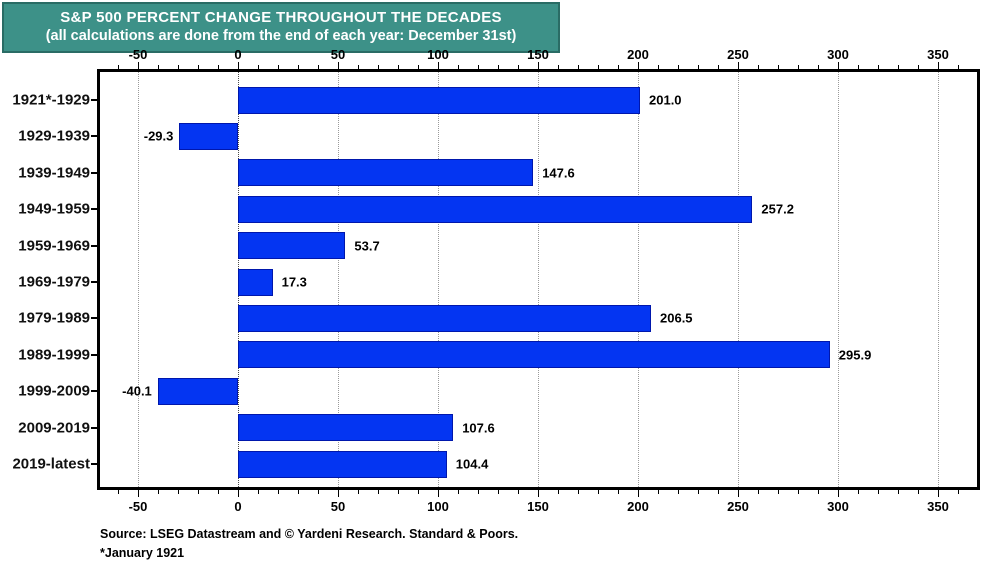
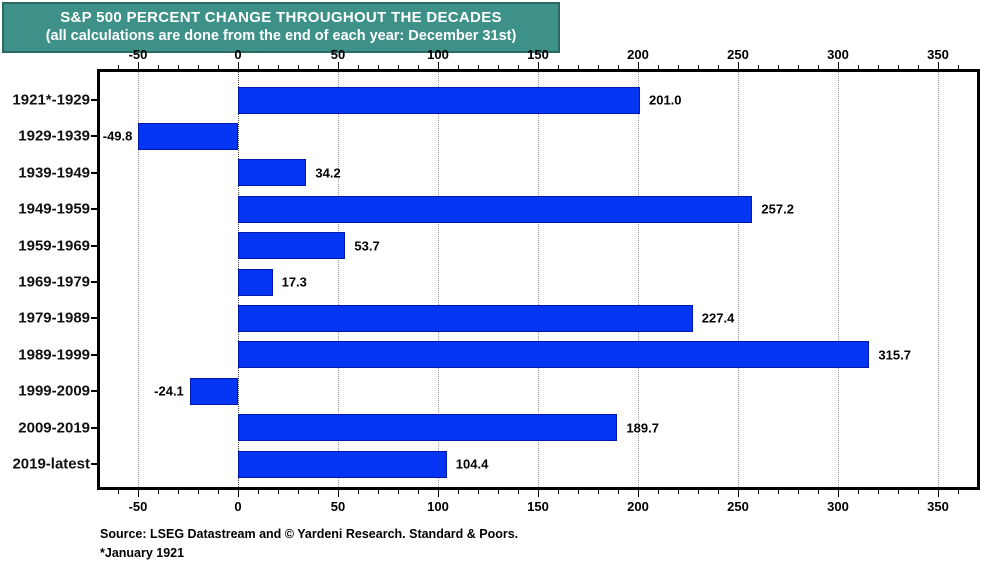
1929-1939: -29.3 -> -49.8
1939-1949: 147.6 -> 34.2
1979-1989: 206.5 -> 227.4
1989-1999: 295.9 -> 315.7
1999-2009: -40.1 -> -24.1
2009-2019: 107.6 -> 189.7
